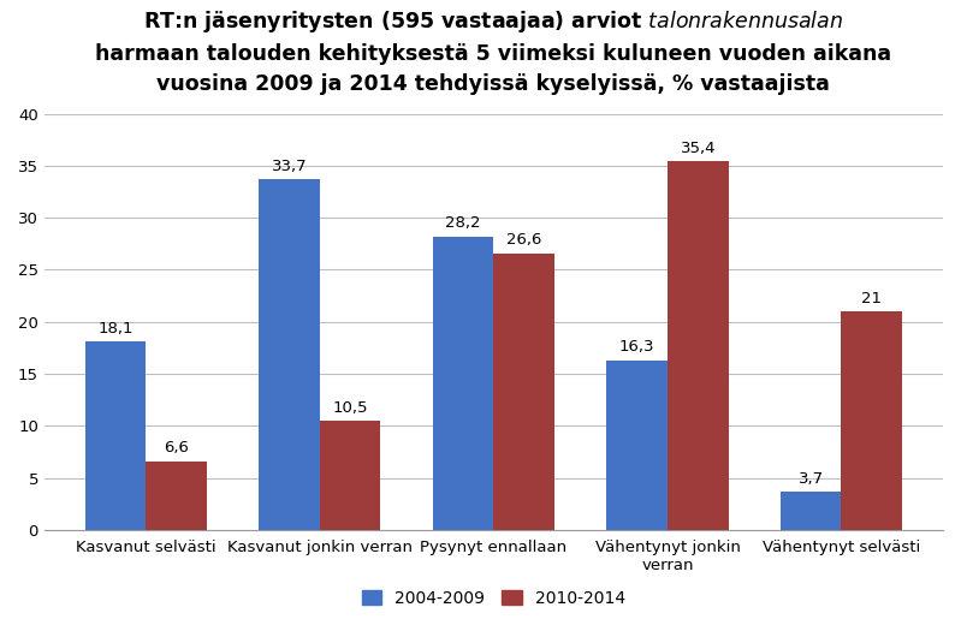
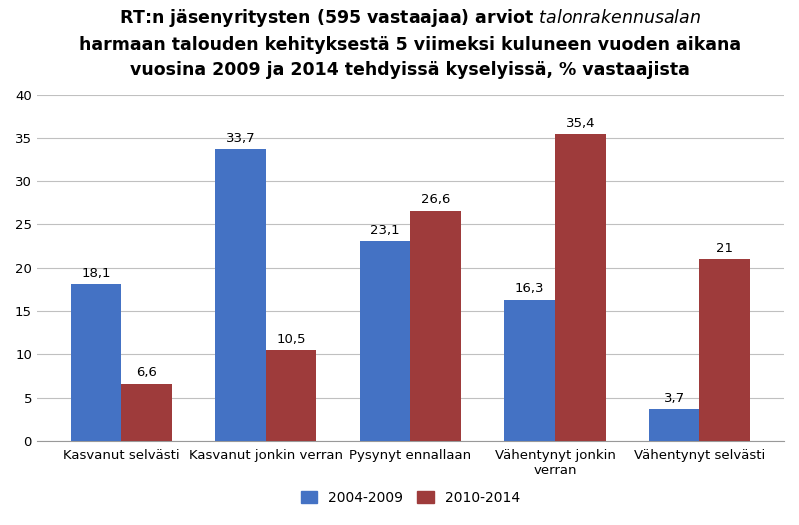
2004-2009/Pysynyt ennallaan: 28,2 -> 23,1
